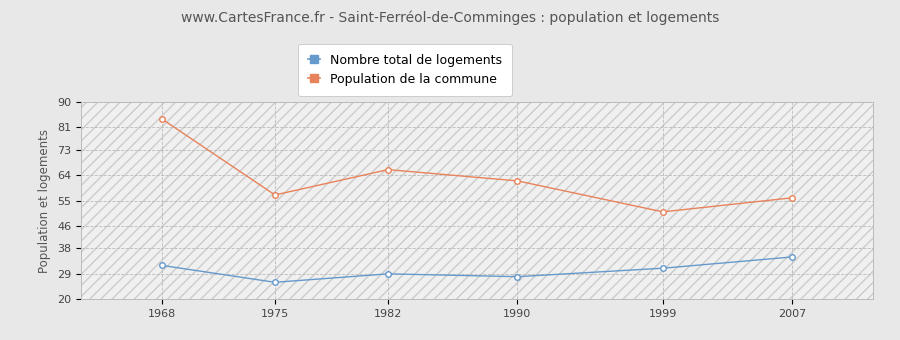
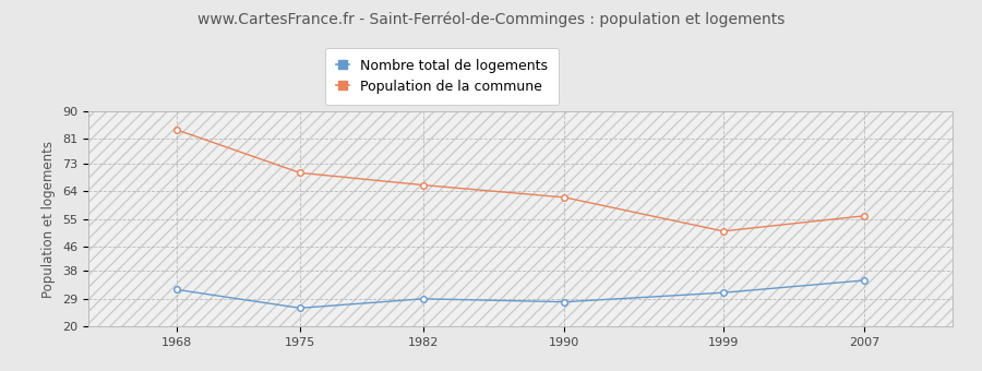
Population de la commune/1975: 57 -> 70
